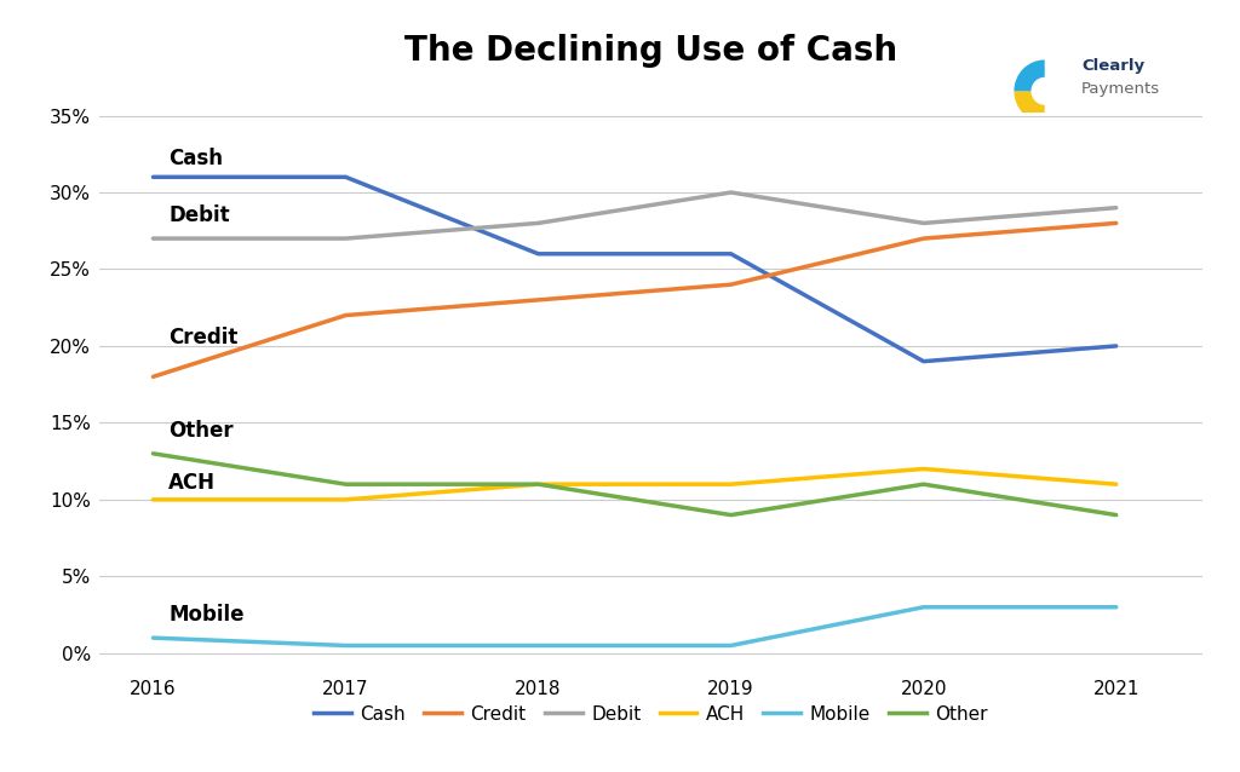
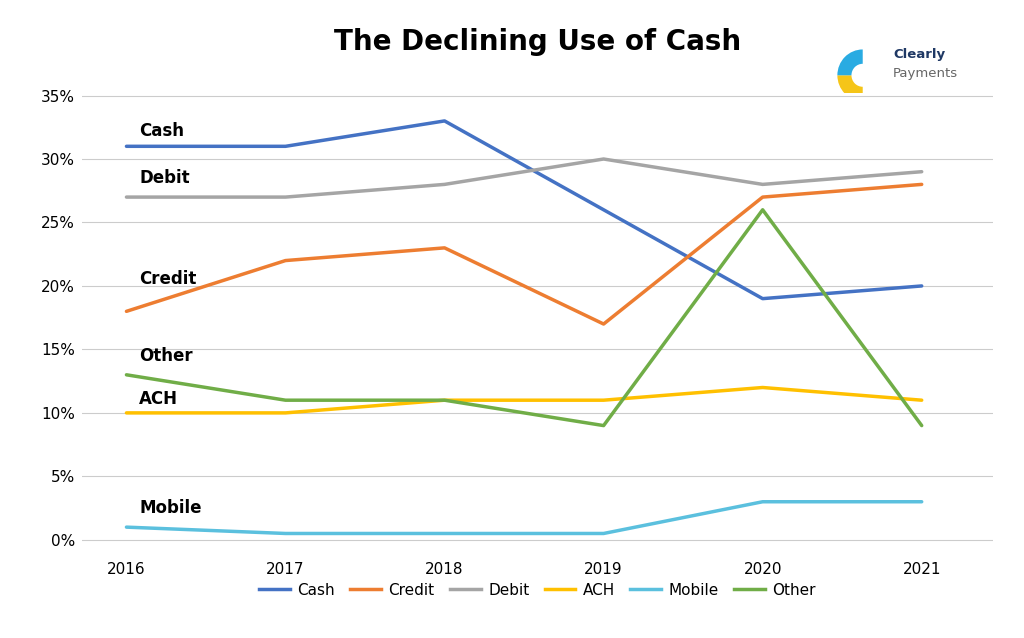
Cash/2018: 26% -> 33%
Credit/2019: 24% -> 17%
Other/2020: 11% -> 26%
